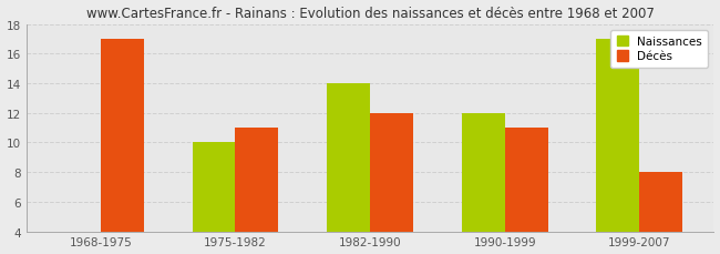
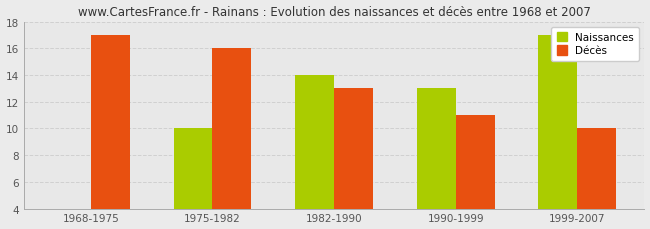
Décès/1975-1982: 11 -> 16
Décès/1982-1990: 12 -> 13
Naissances/1990-1999: 12 -> 13
Décès/1999-2007: 8 -> 10
